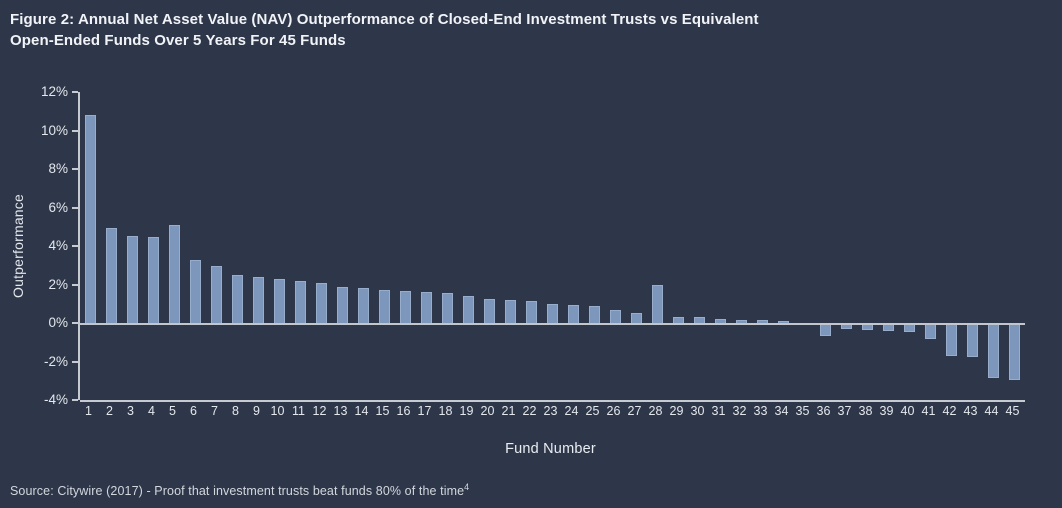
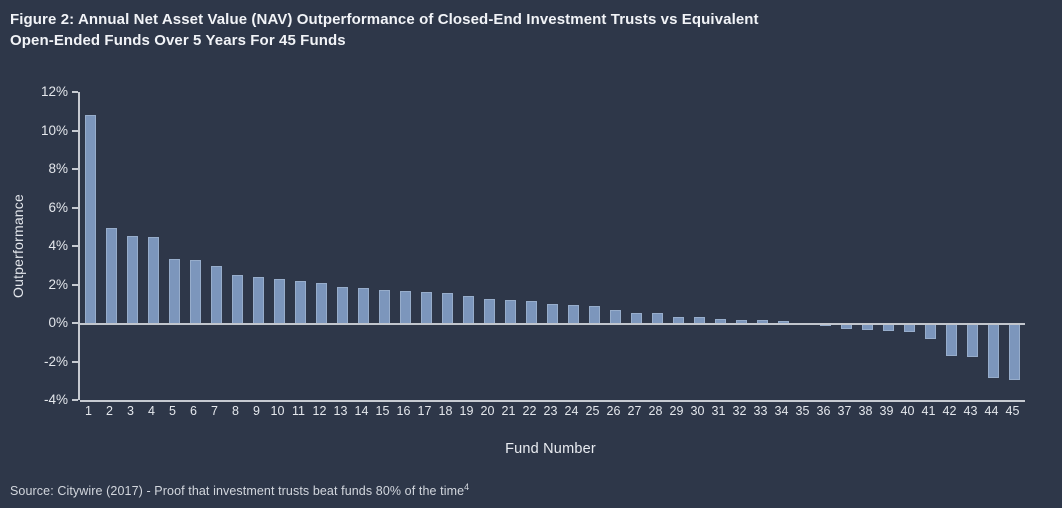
5: 5.2% -> 3.5%
28: 2.1% -> 0.6%
36: -0.7% -> -0.1%
